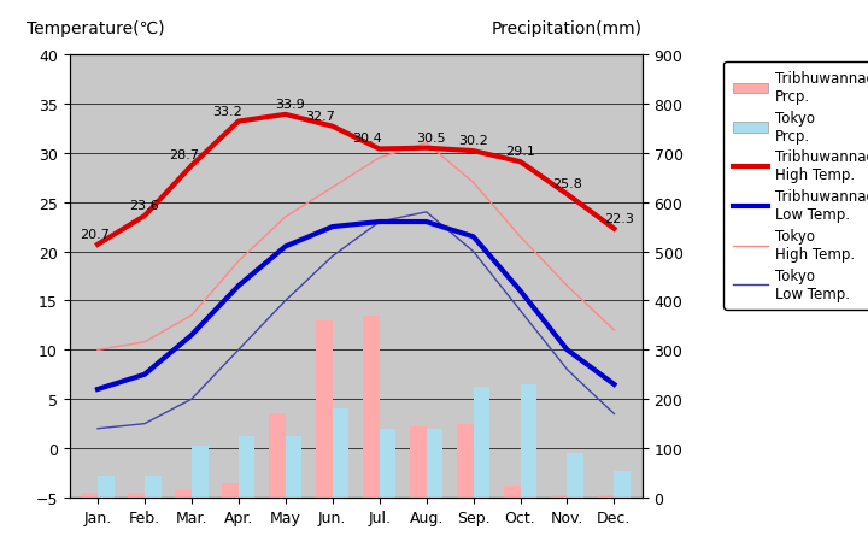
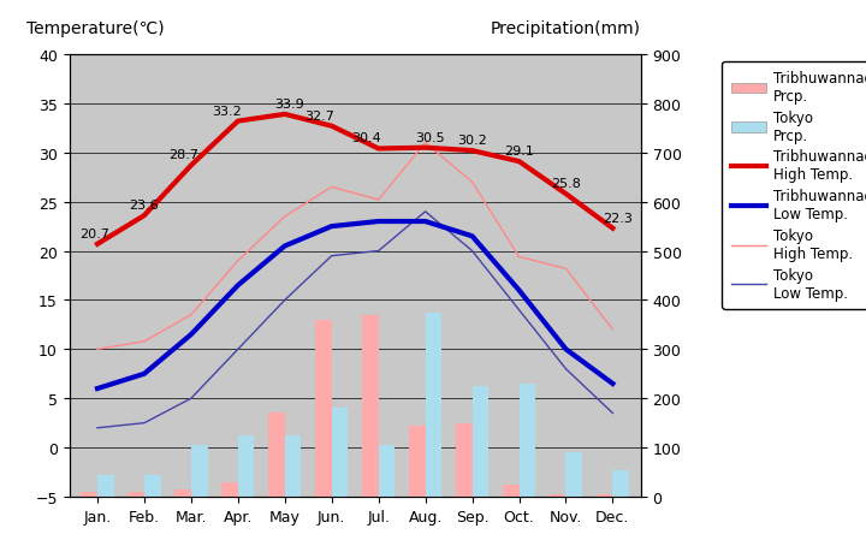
Tokyo High Temp./Jul.: 29.5 -> 25.2
Tokyo Low Temp./Jul.: 23.0 -> 20.0
Tokyo Prcp./Jul.: 140 -> 105
Tokyo Prcp./Aug.: 140 -> 375
Tokyo High Temp./Oct.: 21.5 -> 19.4
Tokyo High Temp./Nov.: 16.5 -> 18.2
